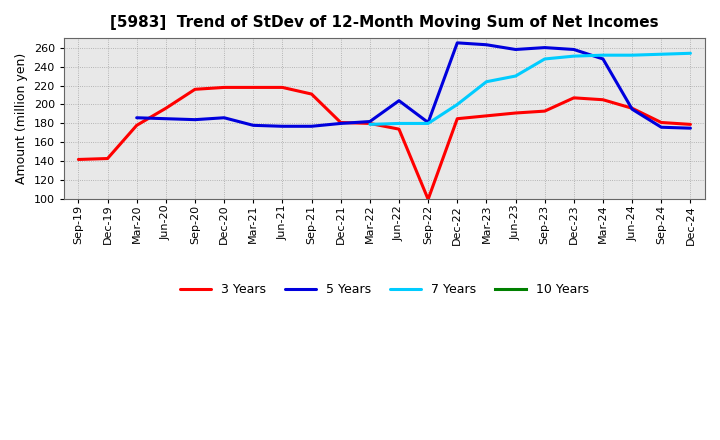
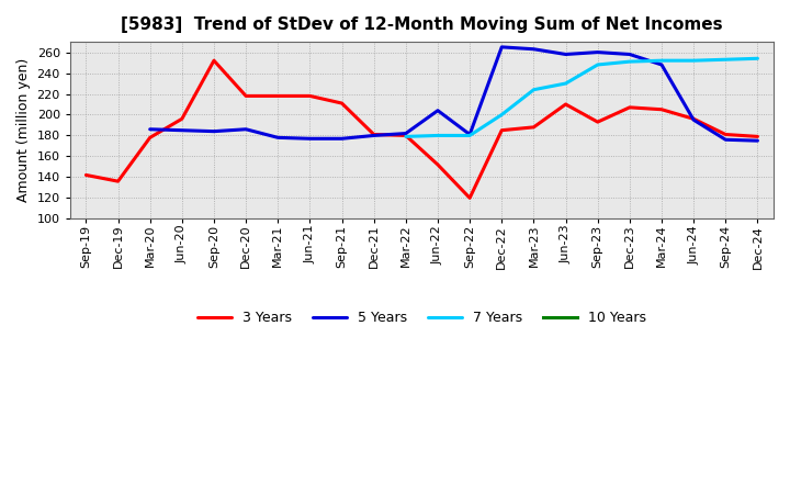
3 Years/Dec-19: 143 -> 136
3 Years/Sep-20: 216 -> 252
3 Years/Jun-22: 174 -> 152
3 Years/Sep-22: 100 -> 120
3 Years/Jun-23: 191 -> 210
